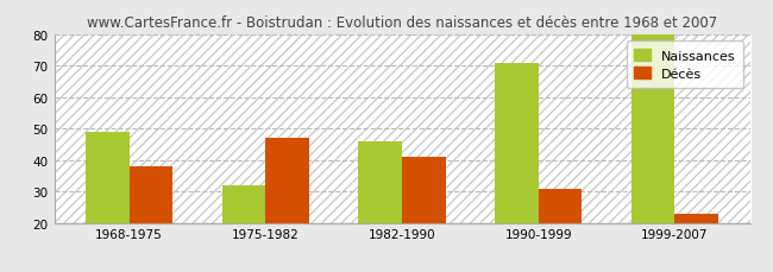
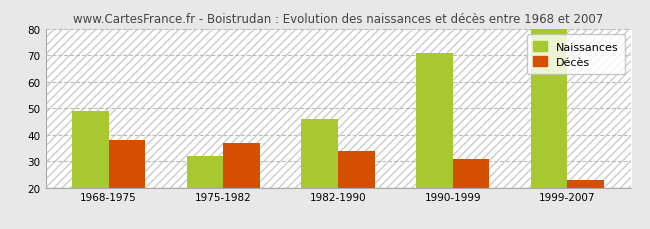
Décès/1975-1982: 47 -> 37
Décès/1982-1990: 41 -> 34
